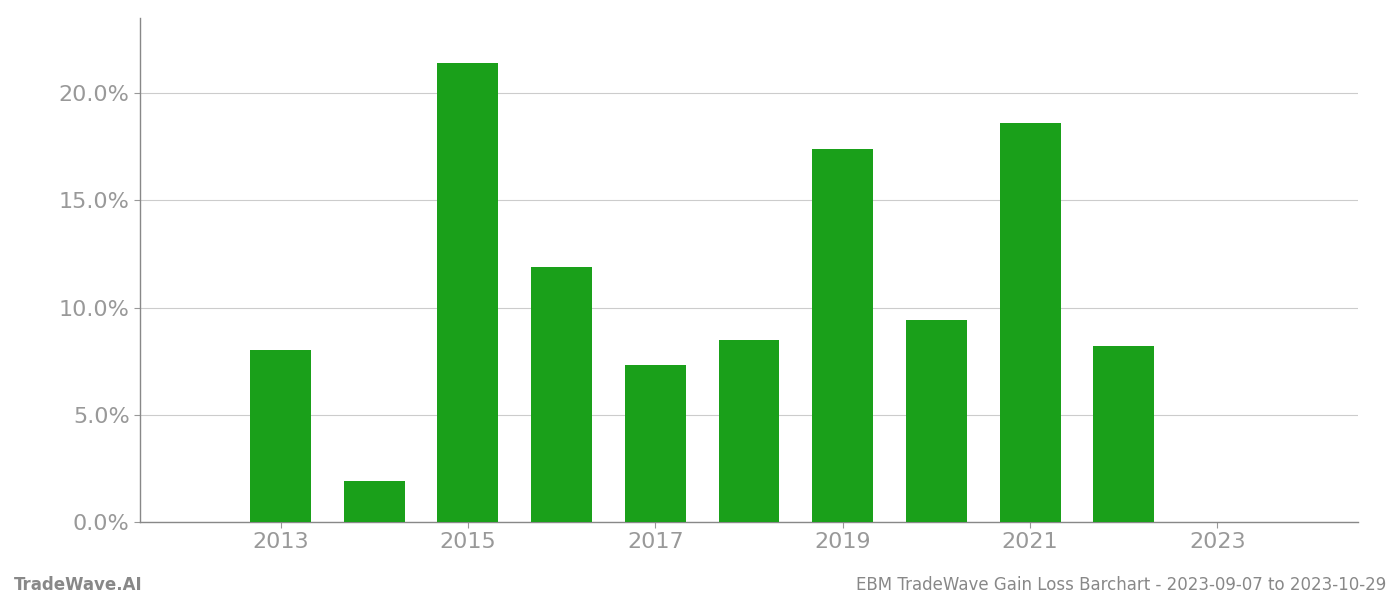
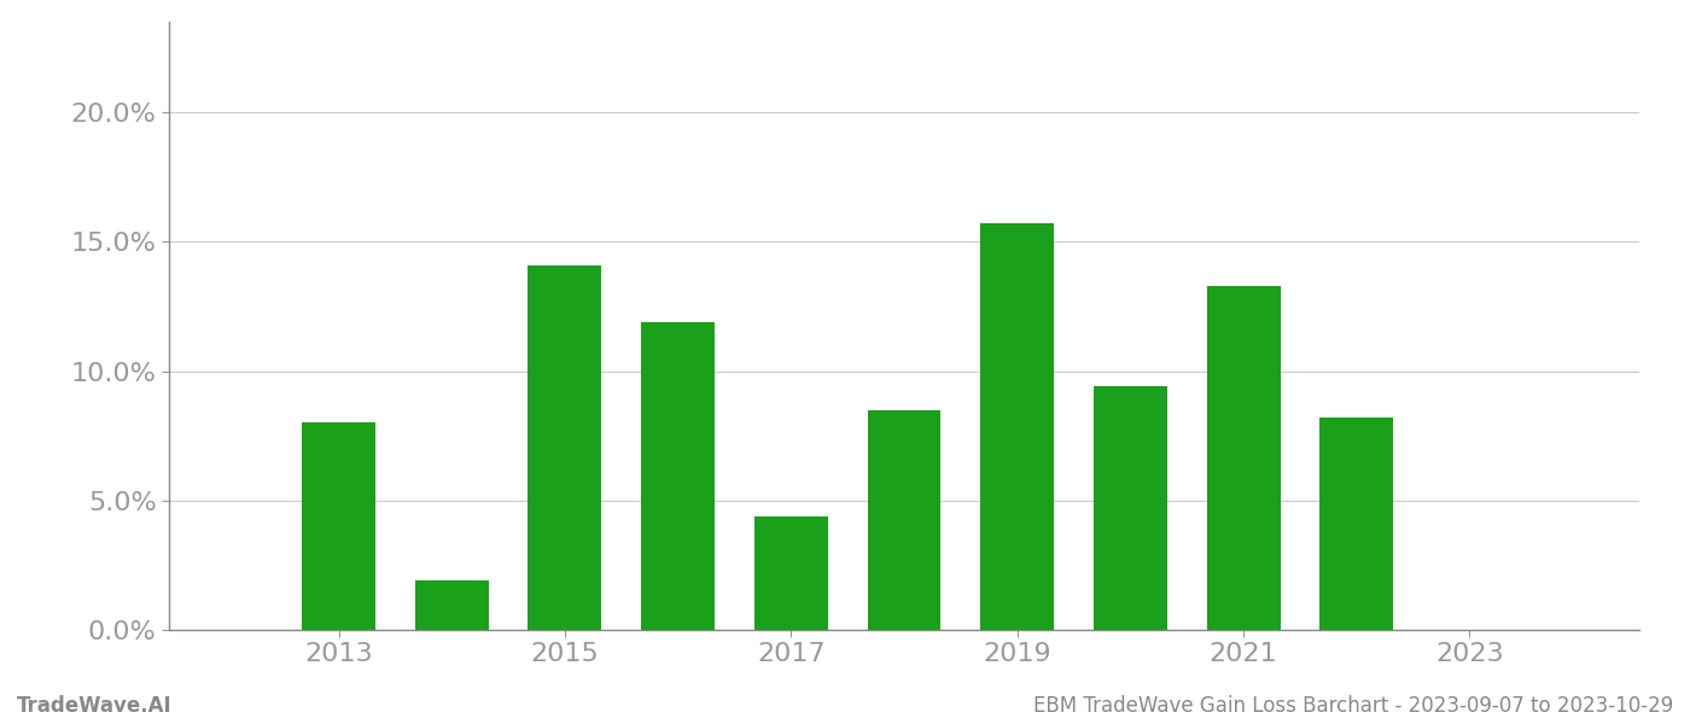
2015: 21.4% -> 14.1%
2017: 7.3% -> 4.4%
2019: 17.4% -> 15.7%
2021: 18.6% -> 13.3%
